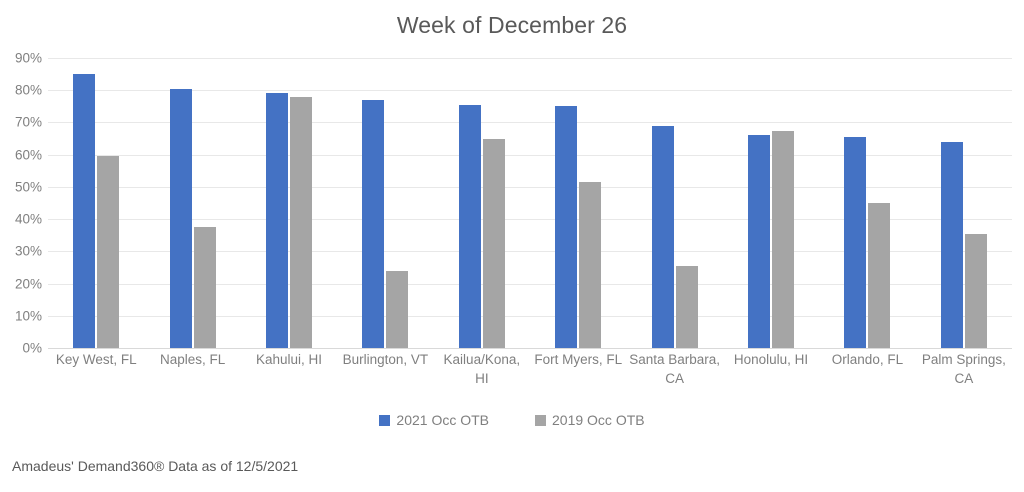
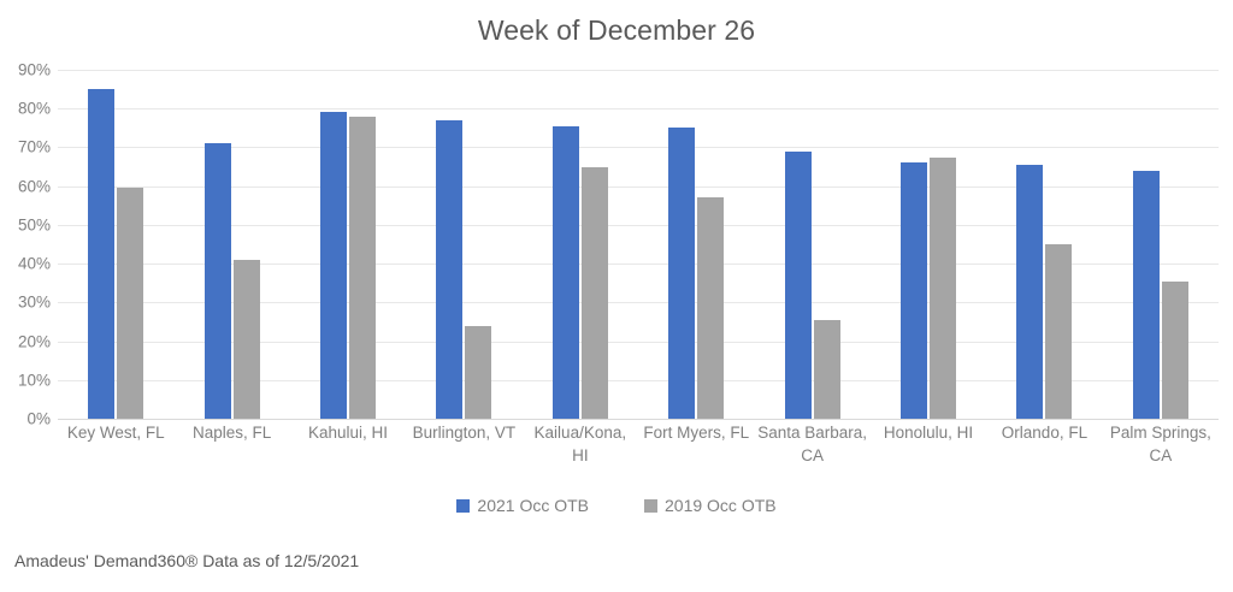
2021 Occ OTB/Naples, FL: 80% -> 71%
2019 Occ OTB/Naples, FL: 38% -> 41%
2019 Occ OTB/Fort Myers, FL: 52% -> 57%
